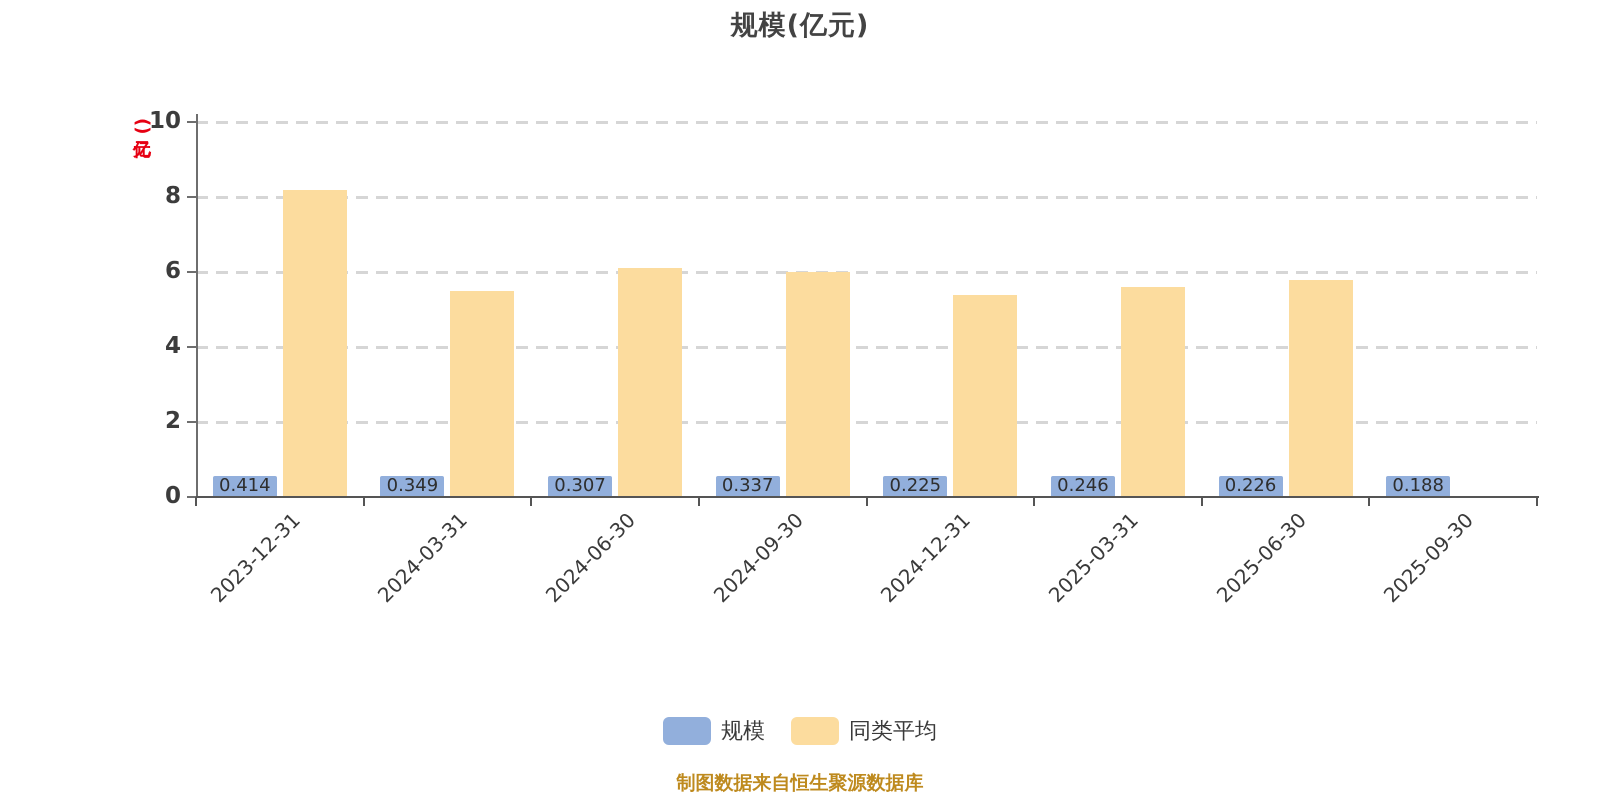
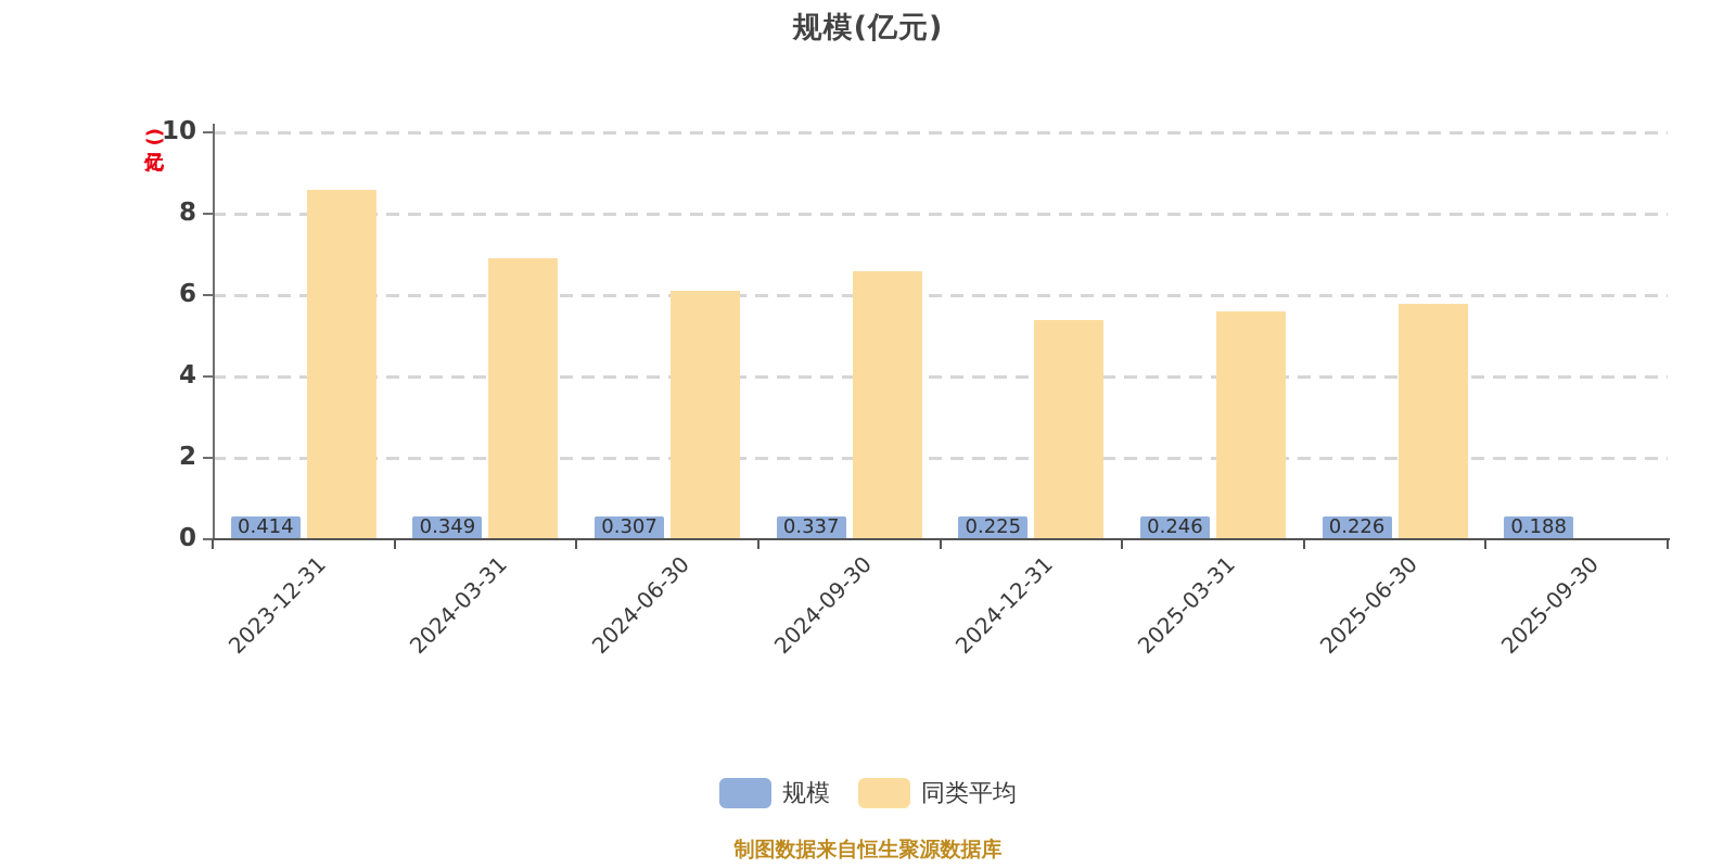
同类平均/2023-12-31: 8.2 -> 8.6
同类平均/2024-03-31: 5.5 -> 6.9
同类平均/2024-09-30: 6.0 -> 6.6
